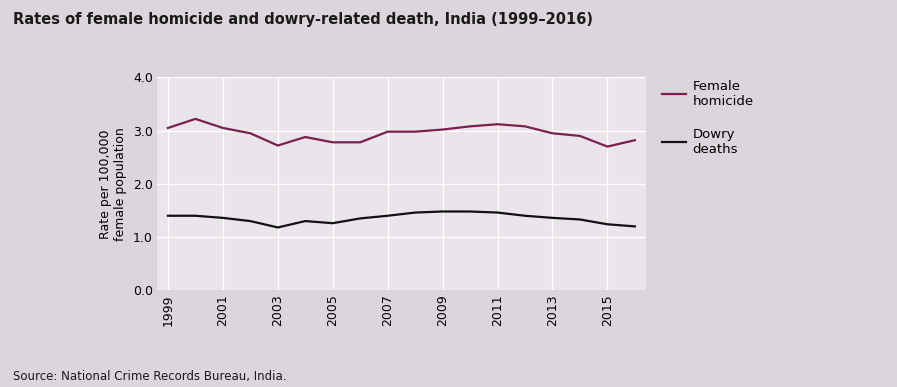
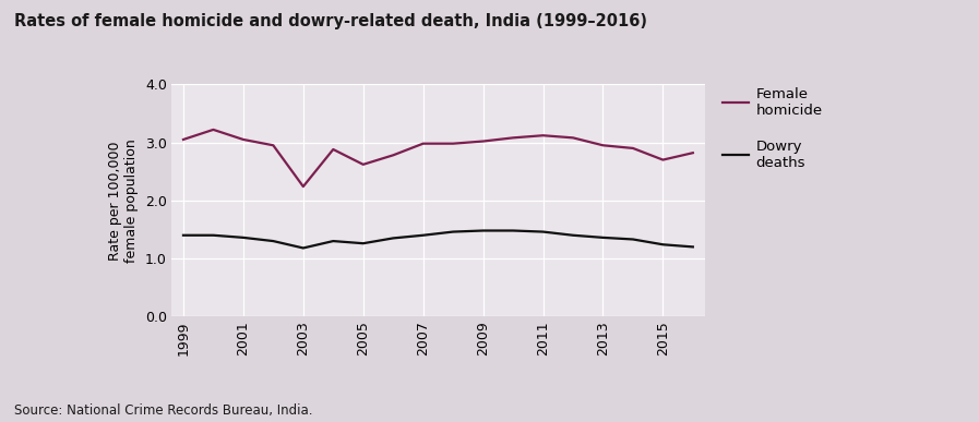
Female homicide/2003: 2.72 -> 2.24
Female homicide/2005: 2.78 -> 2.62
